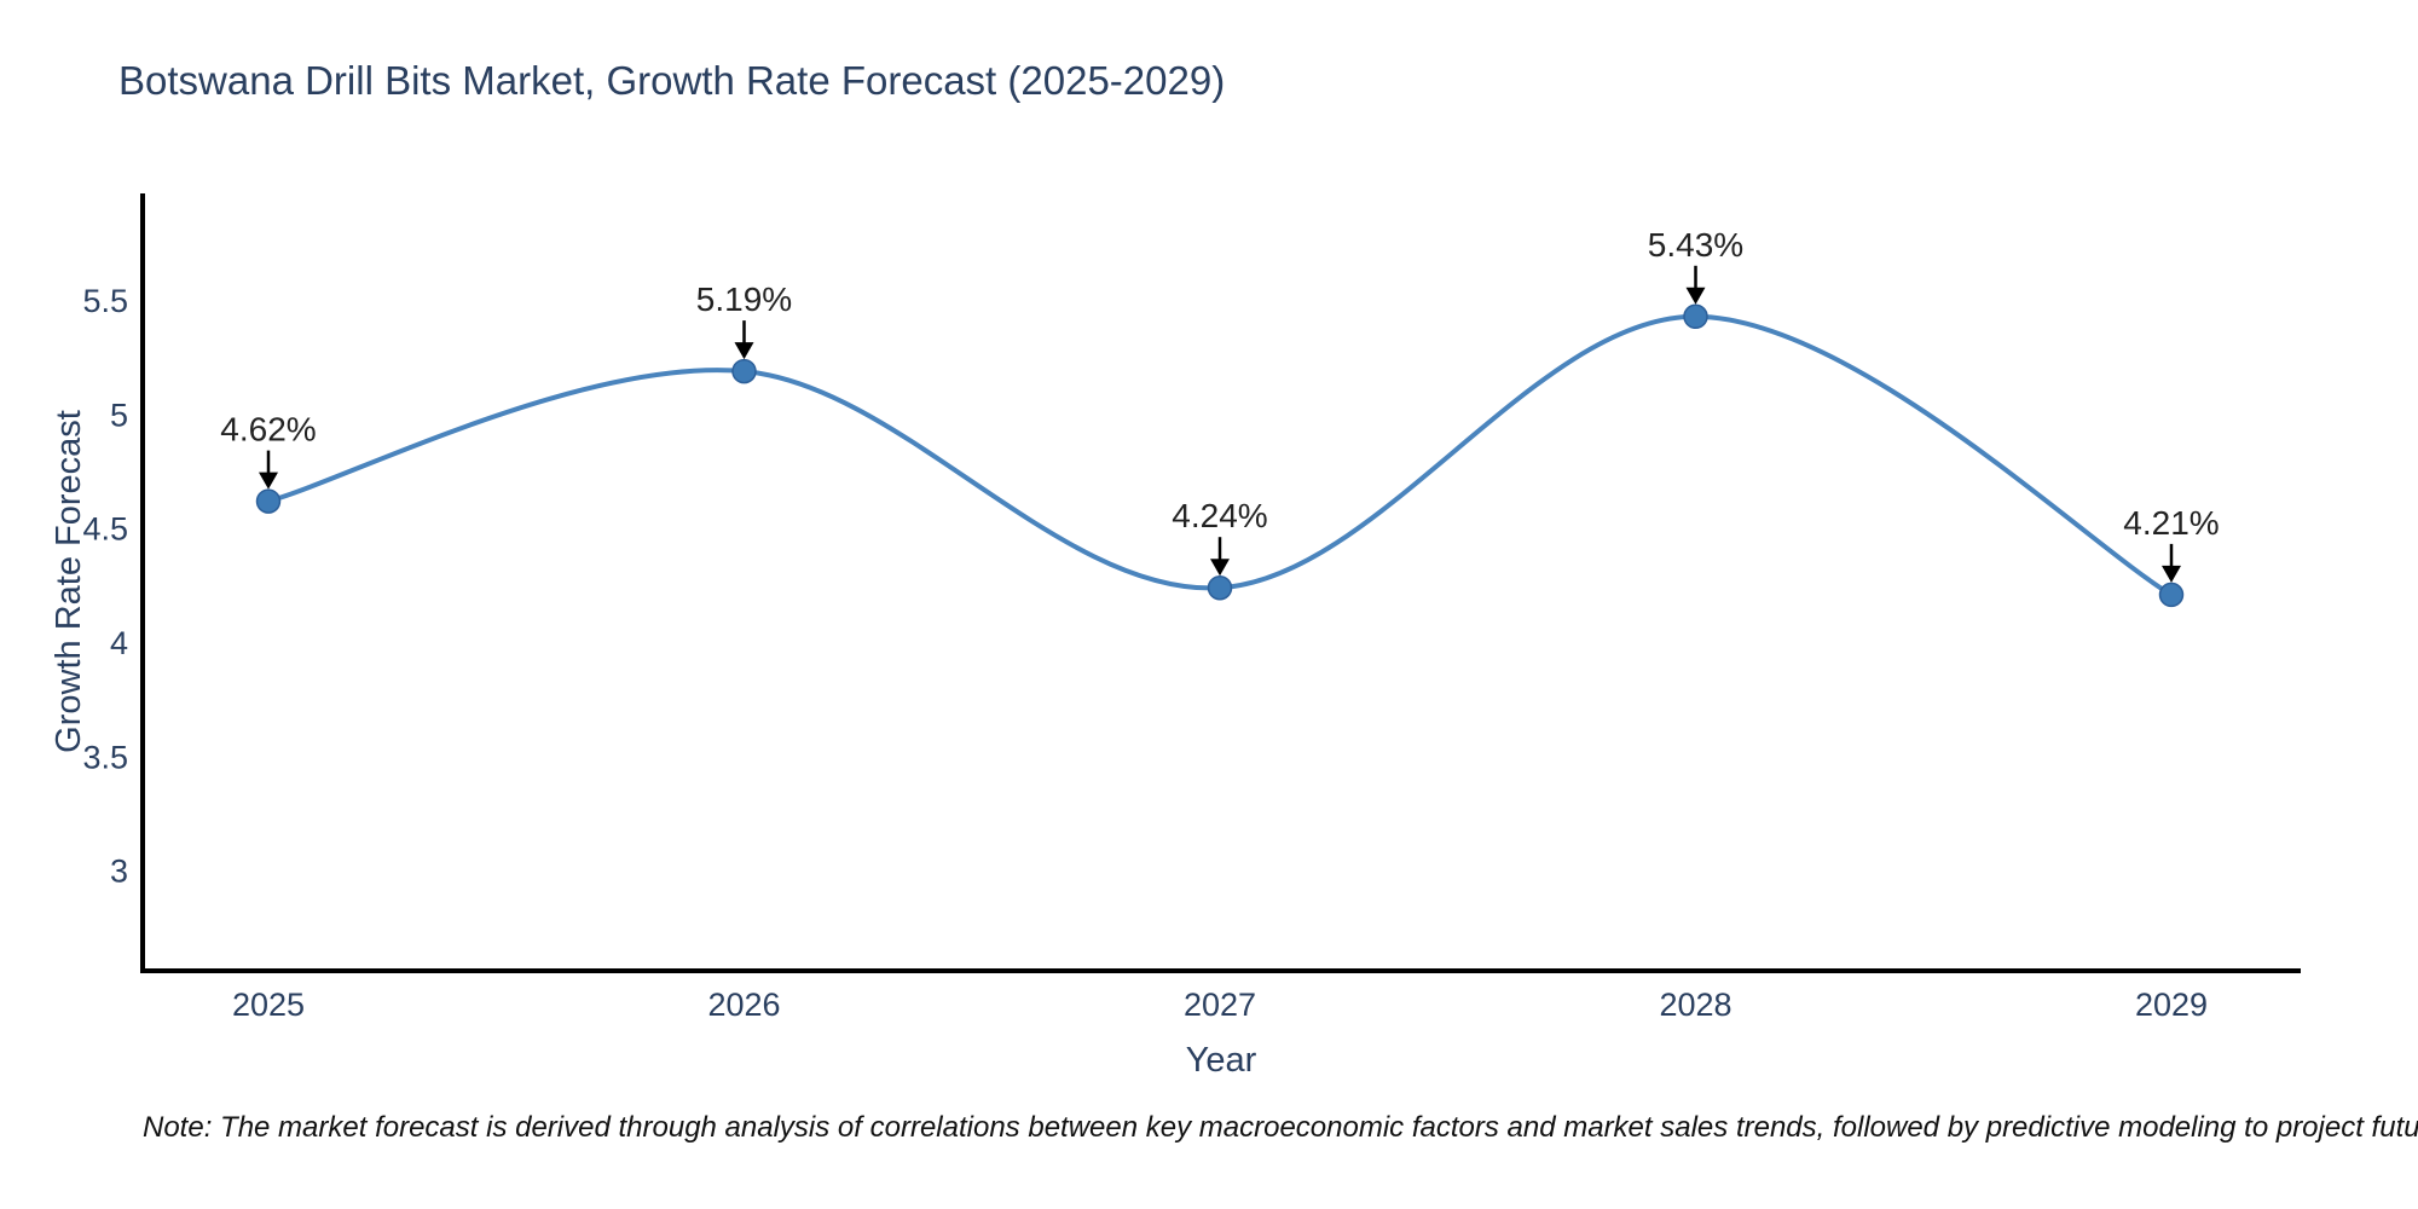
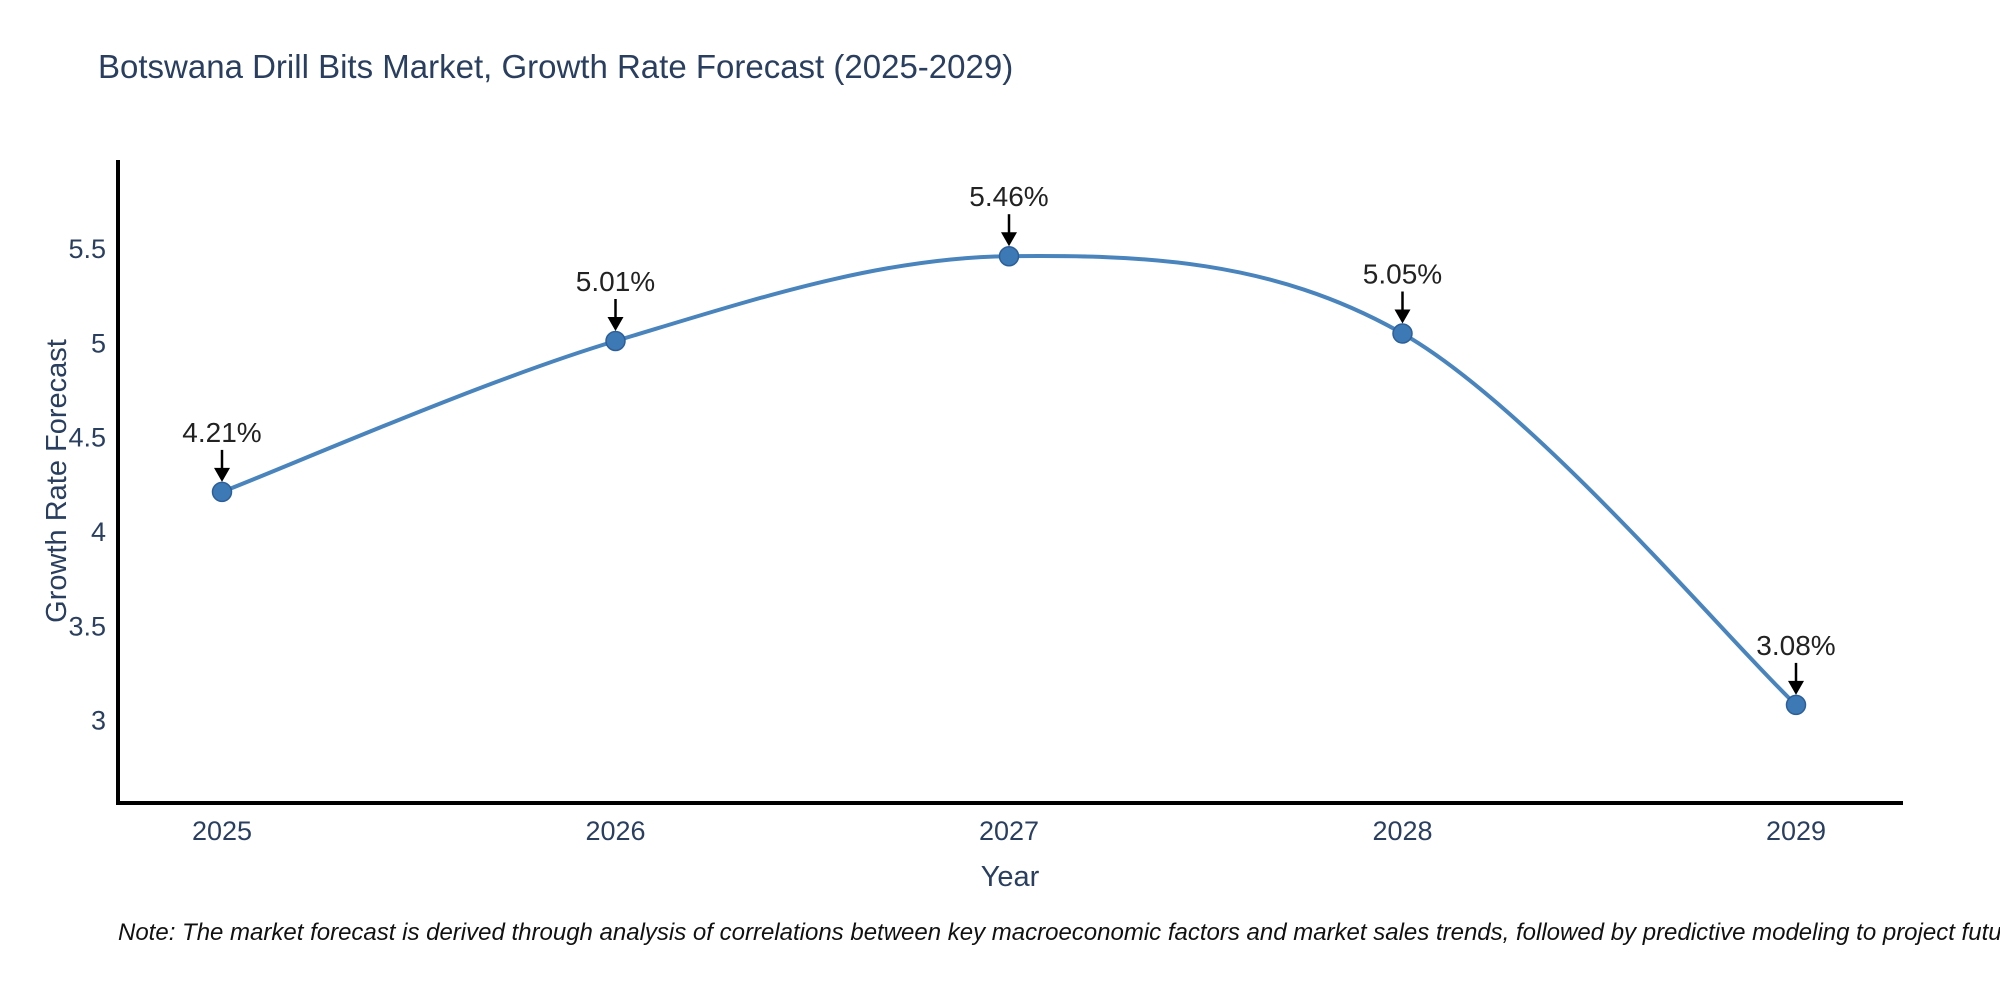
2025: 4.62% -> 4.21%
2026: 5.19% -> 5.01%
2027: 4.24% -> 5.46%
2028: 5.43% -> 5.05%
2029: 4.21% -> 3.08%
